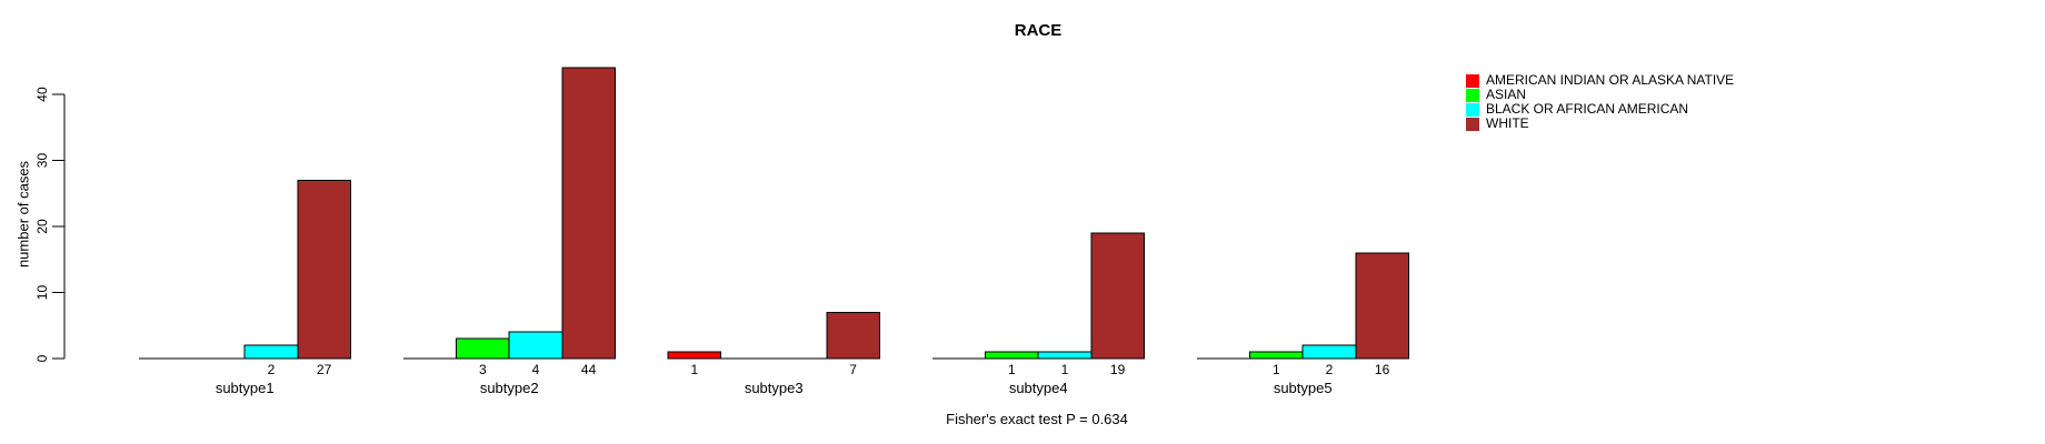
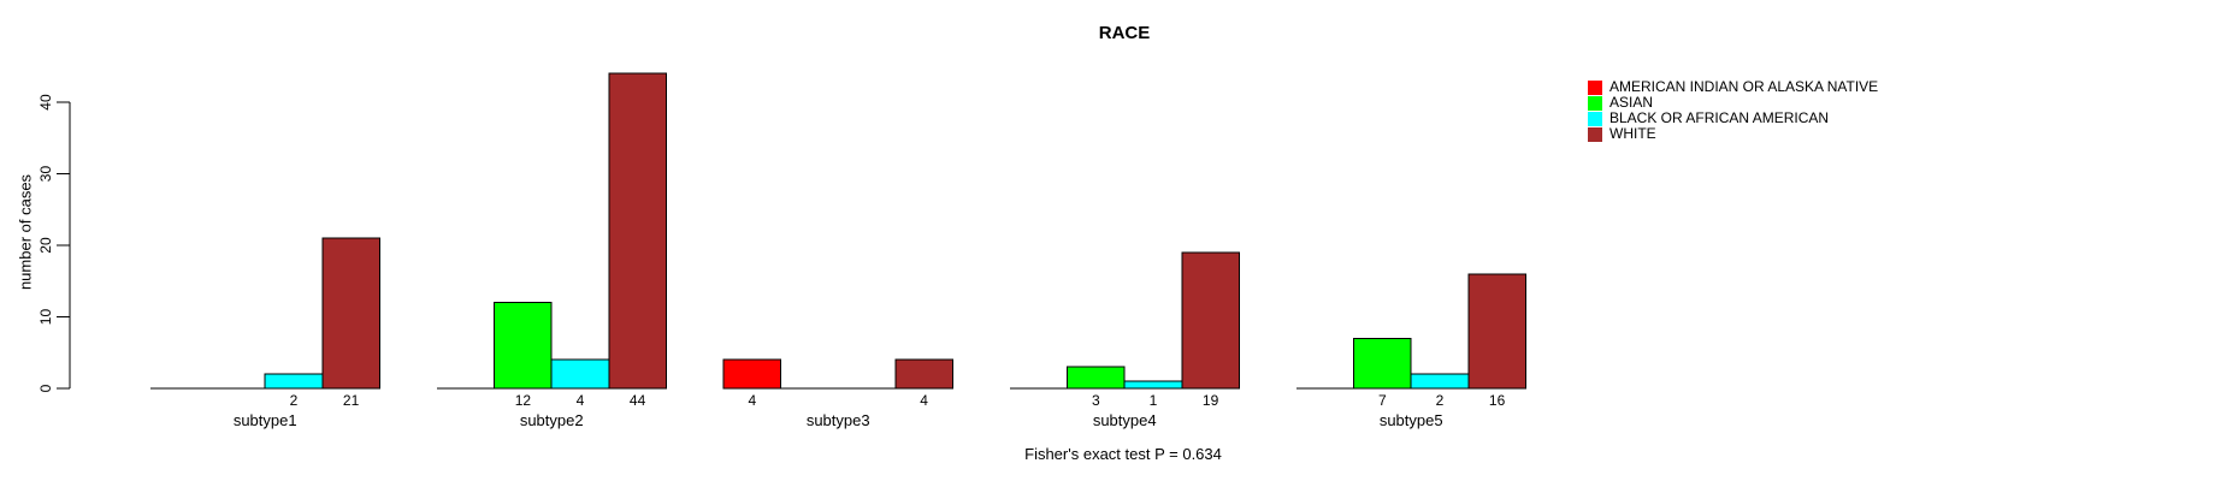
WHITE/subtype1: 27 -> 21
ASIAN/subtype2: 3 -> 12
AMERICAN INDIAN OR ALASKA NATIVE/subtype3: 1 -> 4
WHITE/subtype3: 7 -> 4
ASIAN/subtype4: 1 -> 3
ASIAN/subtype5: 1 -> 7
